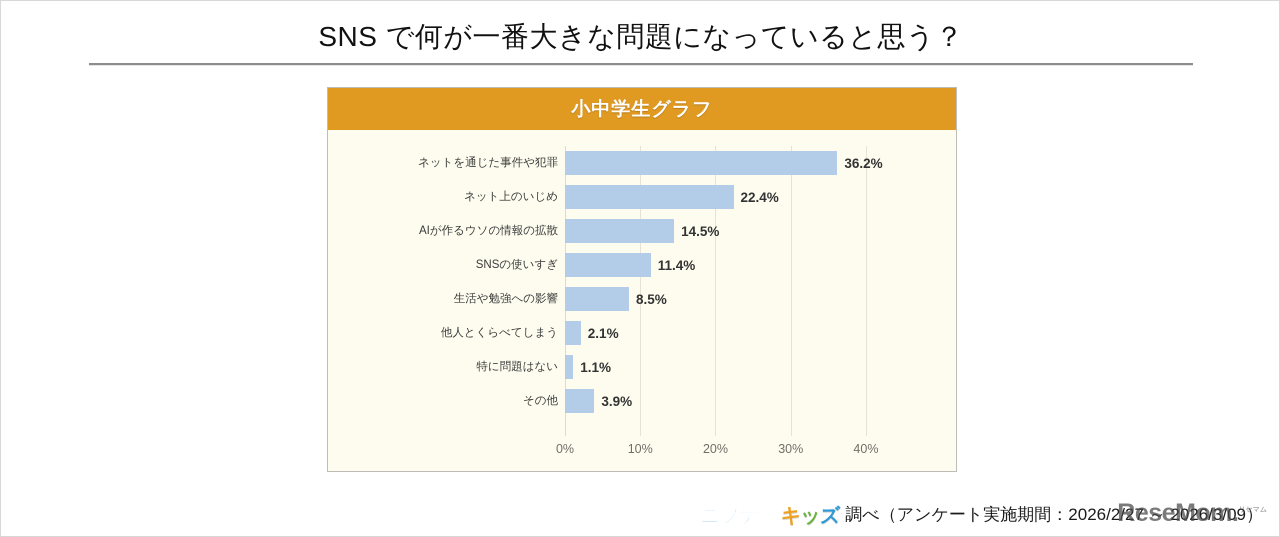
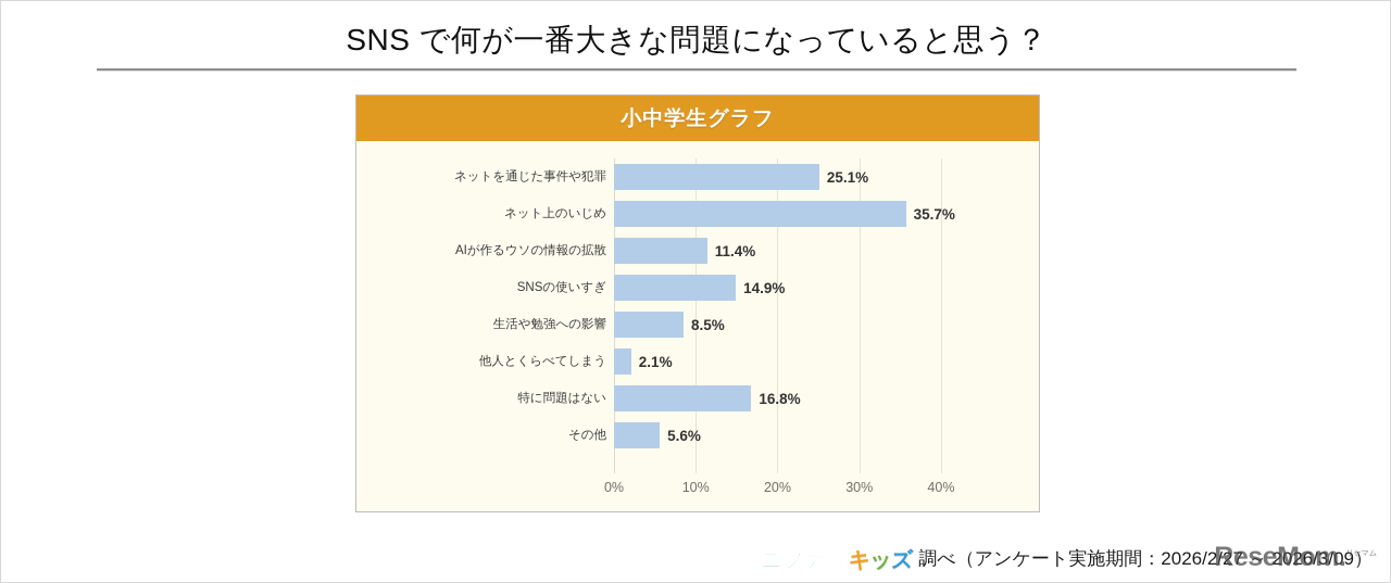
ネットを通じた事件や犯罪: 36.2% -> 25.1%
ネット上のいじめ: 22.4% -> 35.7%
AIが作るウソの情報の拡散: 14.5% -> 11.4%
SNSの使いすぎ: 11.4% -> 14.9%
特に問題はない: 1.1% -> 16.8%
その他: 3.9% -> 5.6%
